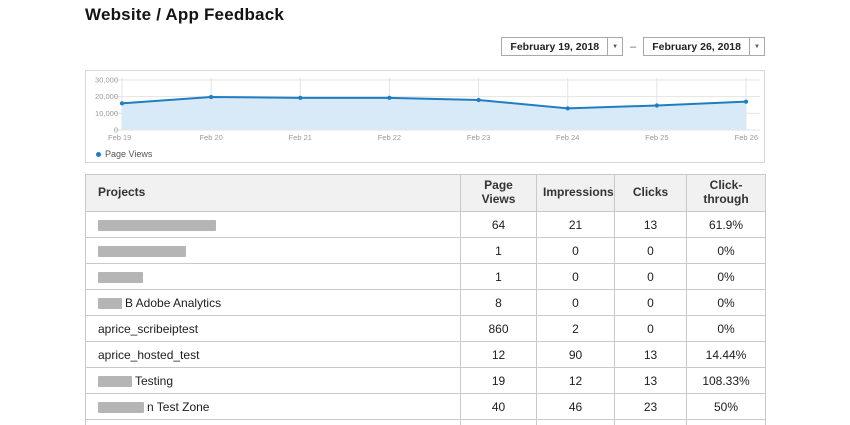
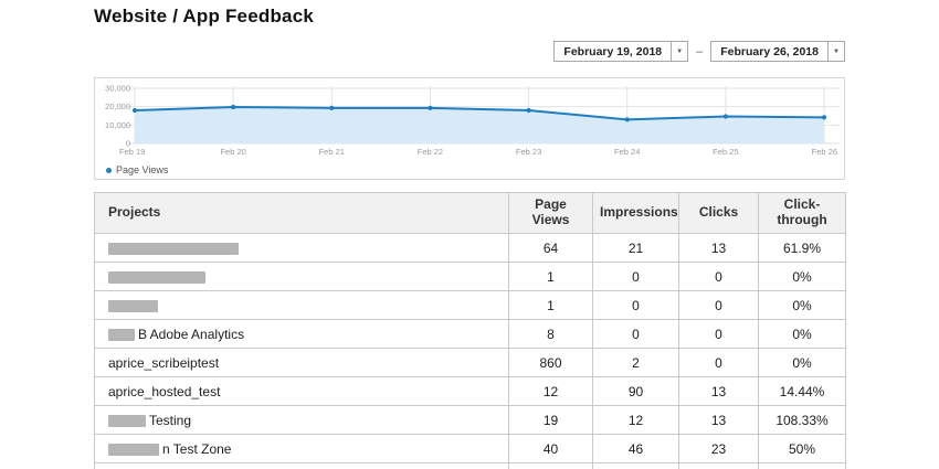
Feb 19: 16000 -> 18000
Feb 26: 17000 -> 14000
